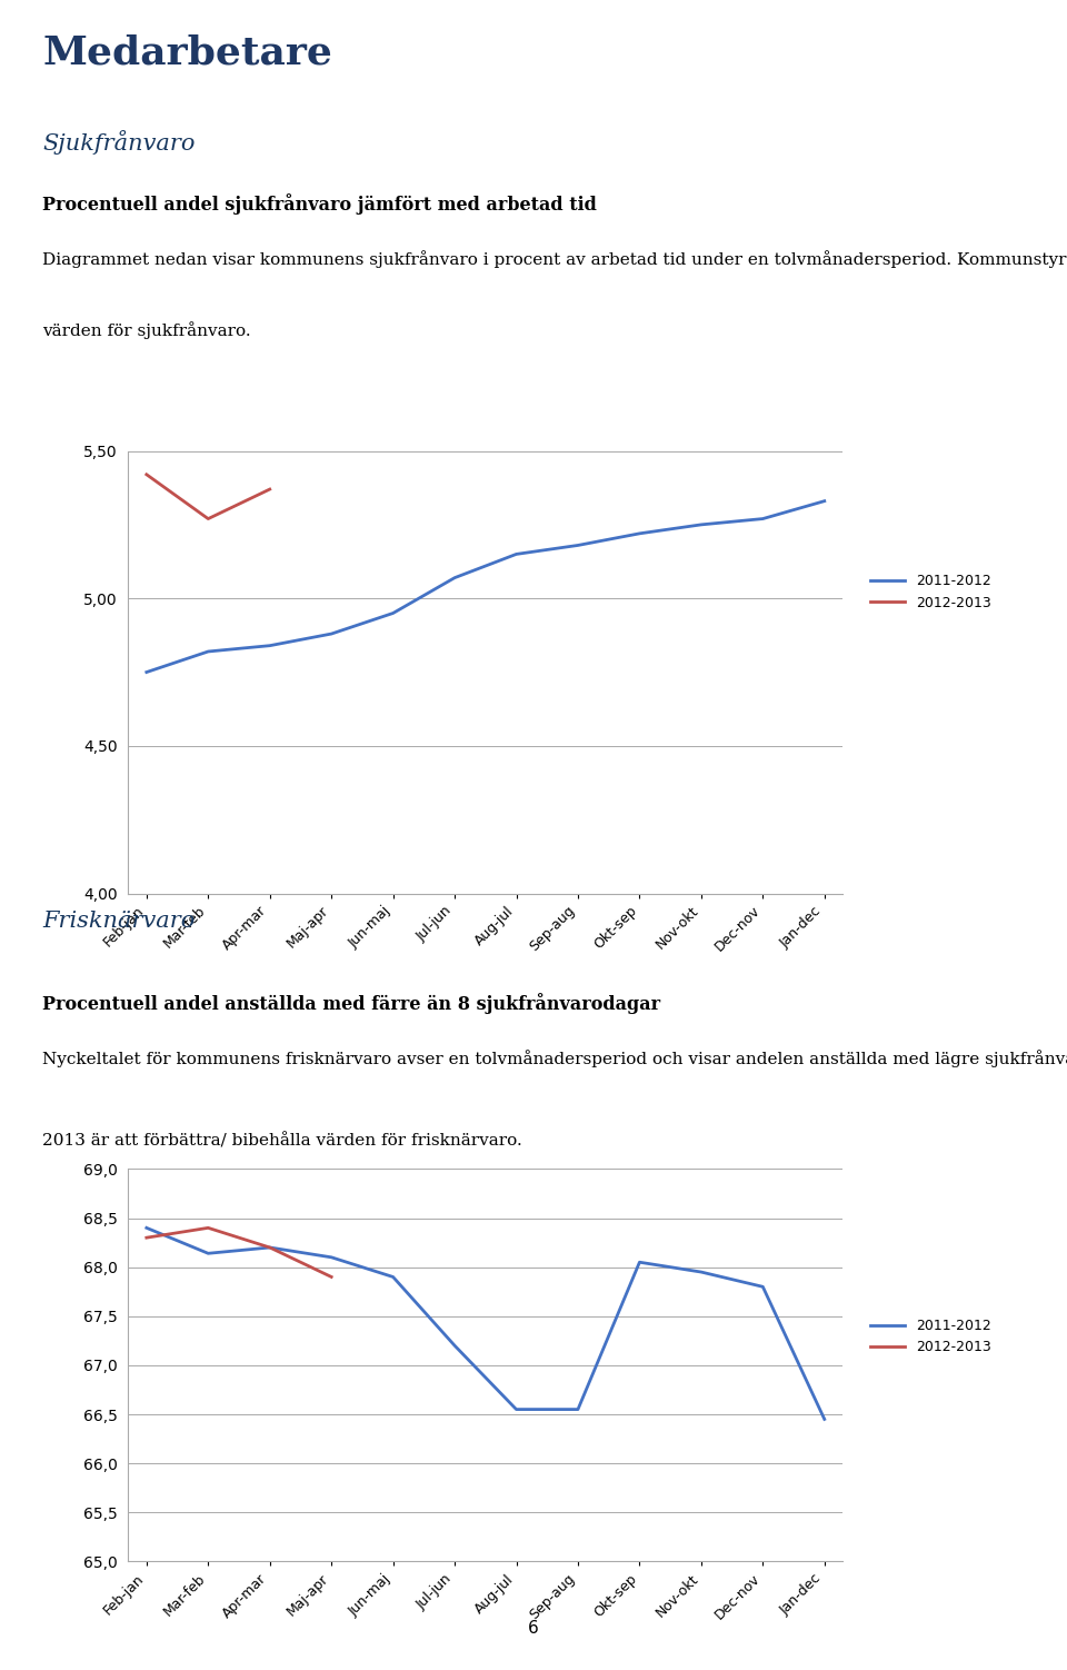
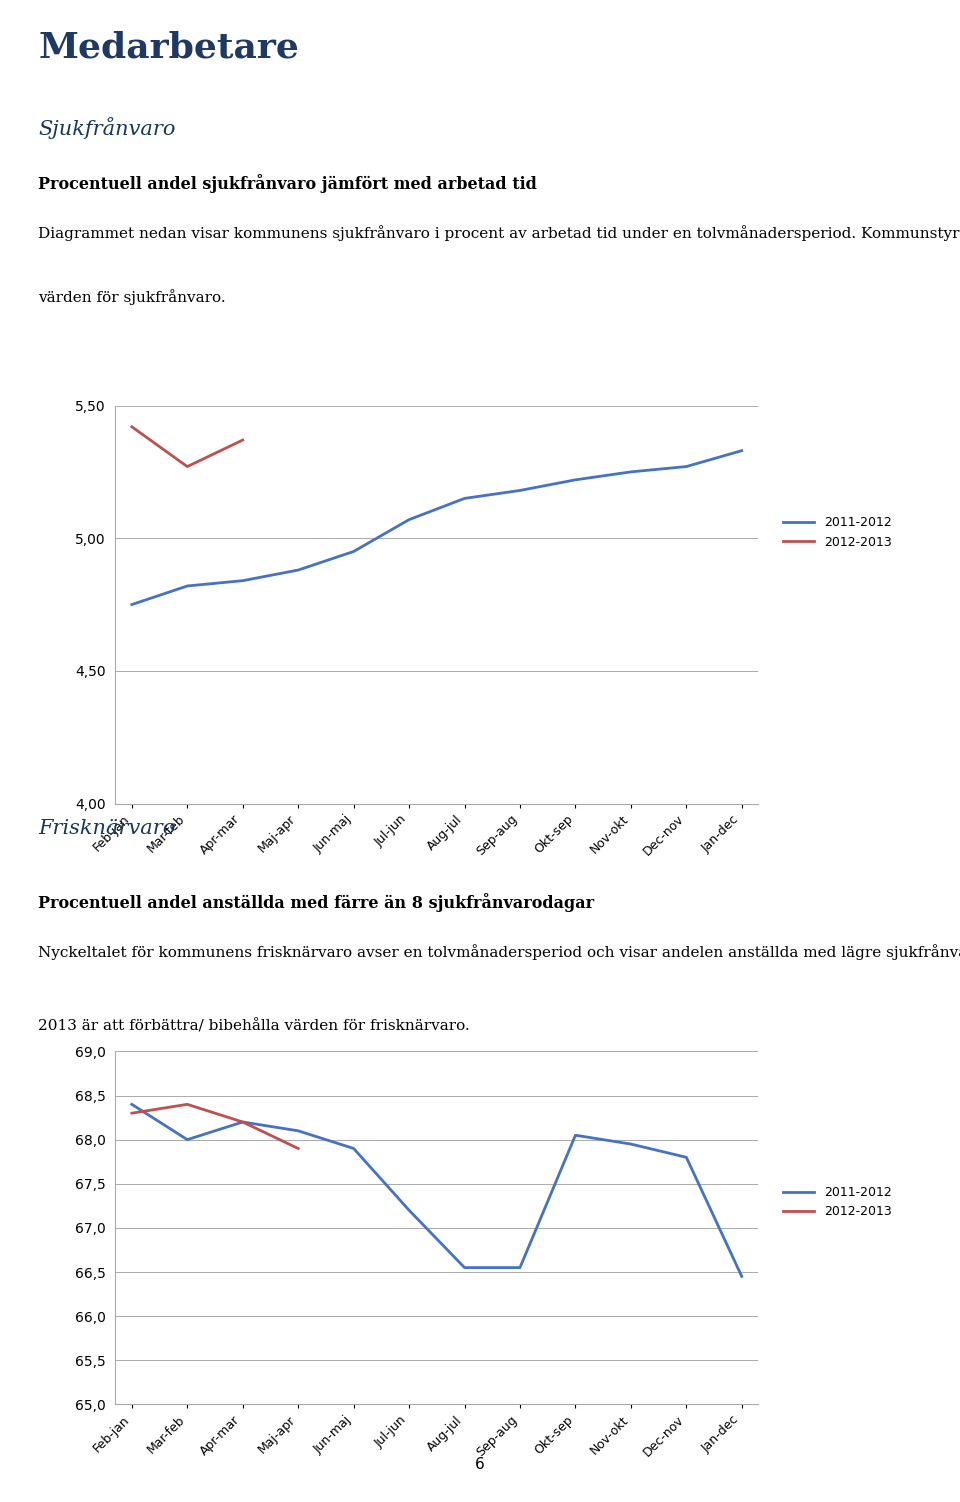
2011-2012/Mar-feb: 68,14 -> 68,00
